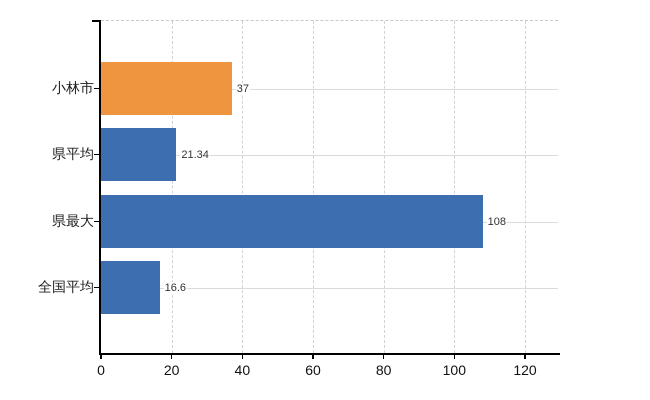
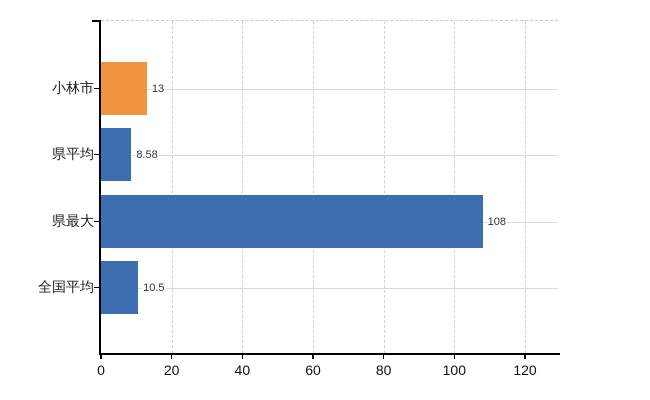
小林市: 37 -> 13
県平均: 21.34 -> 8.58
全国平均: 16.6 -> 10.5
